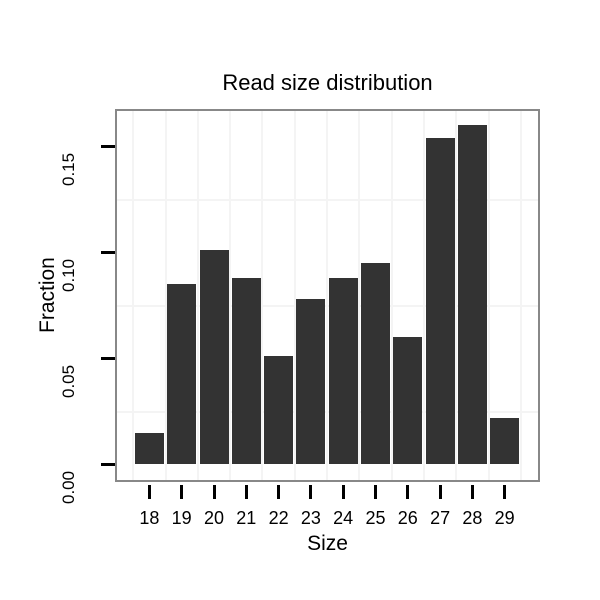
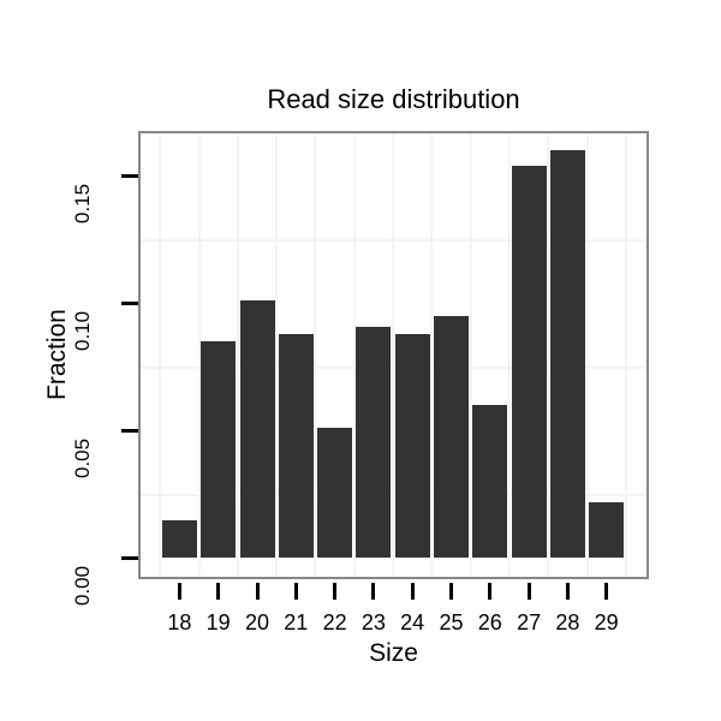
23: 0.078 -> 0.091
